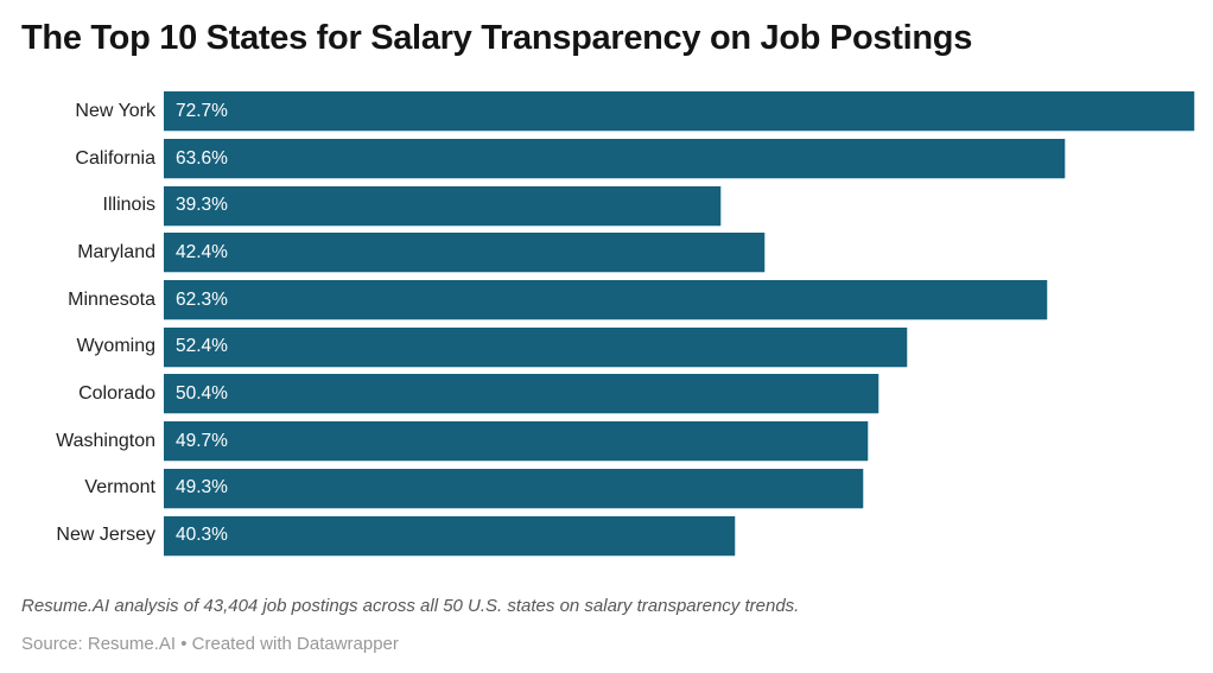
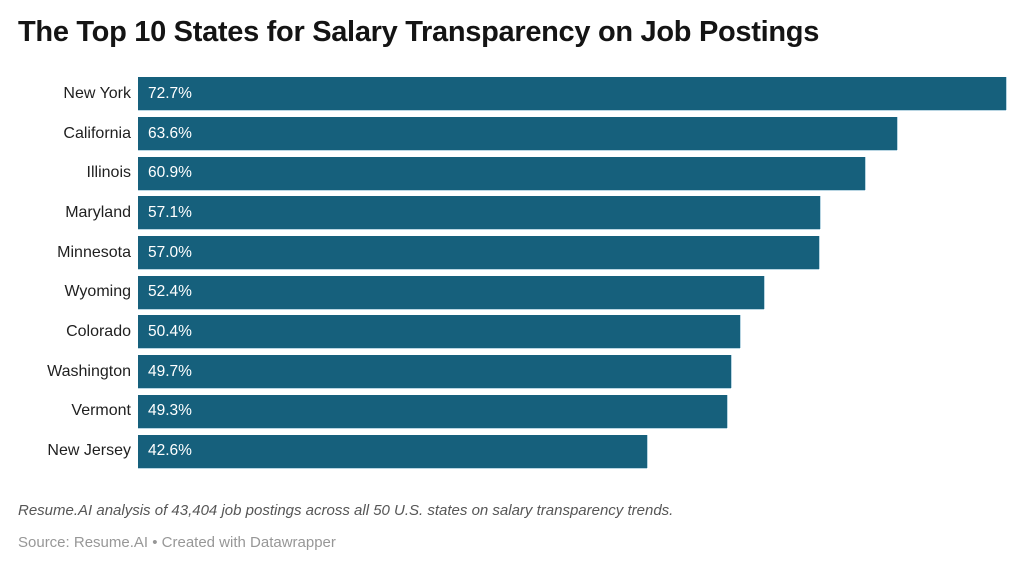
Illinois: 39.3% -> 60.9%
Maryland: 42.4% -> 57.1%
Minnesota: 62.3% -> 57.0%
New Jersey: 40.3% -> 42.6%
